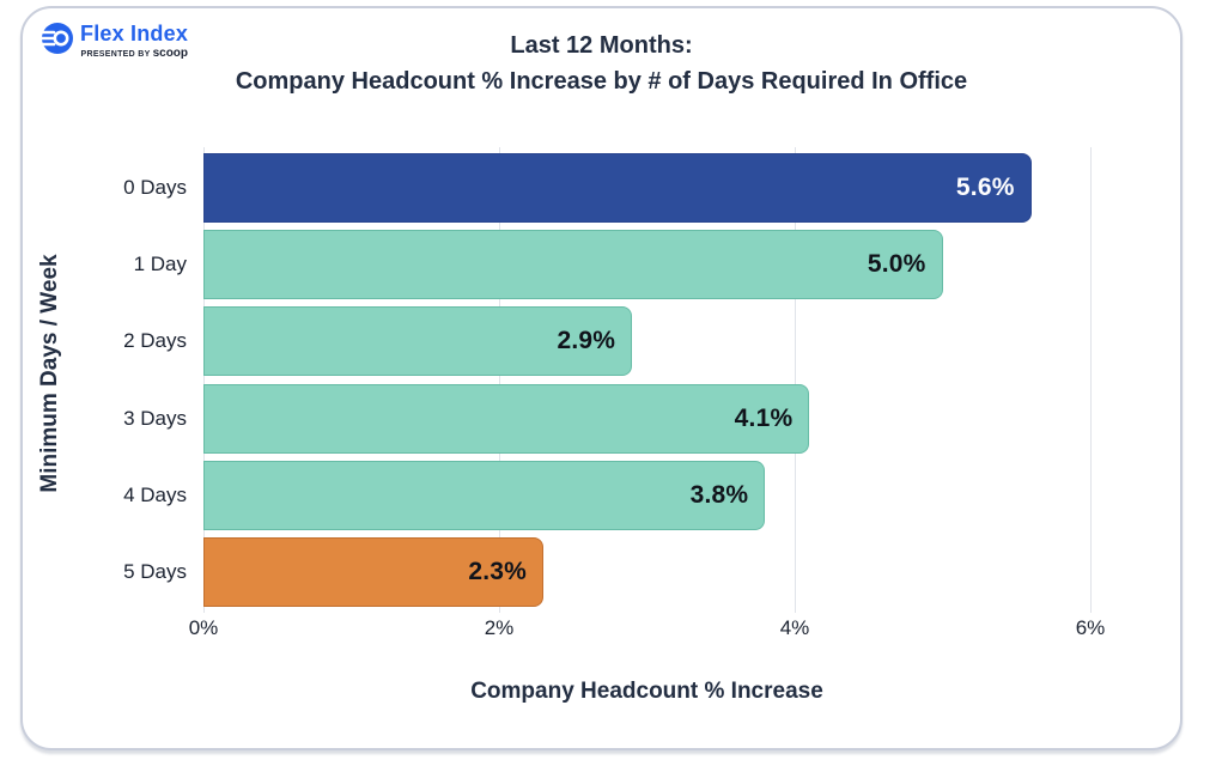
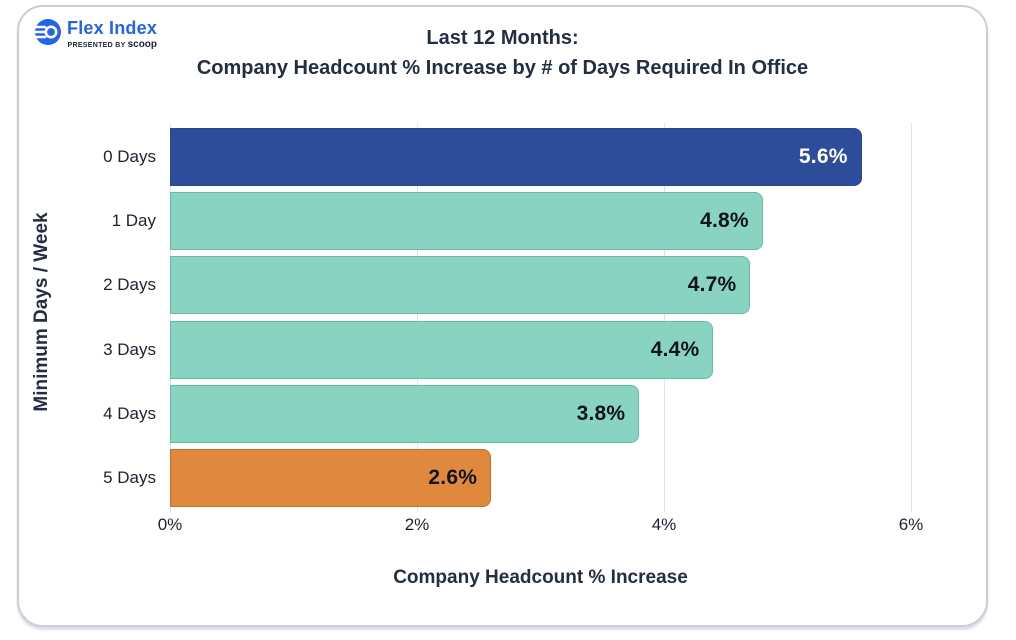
1 Day: 5.0% -> 4.8%
2 Days: 2.9% -> 4.7%
3 Days: 4.1% -> 4.4%
5 Days: 2.3% -> 2.6%
